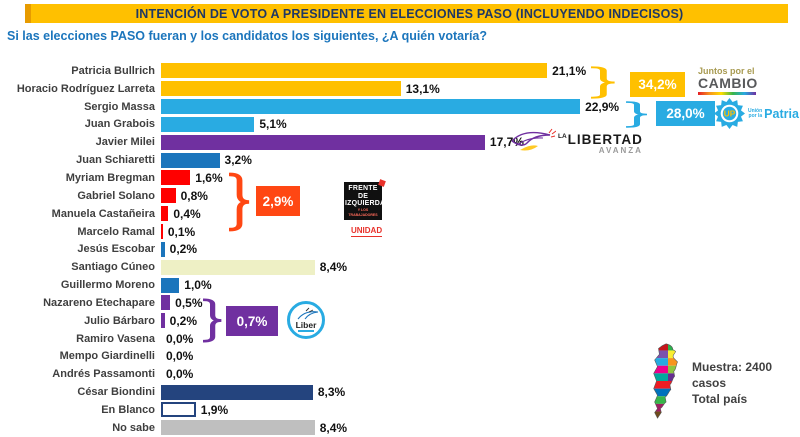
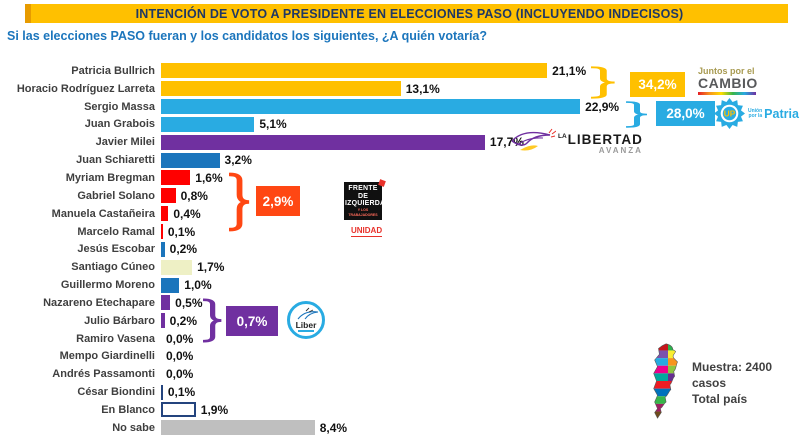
Santiago Cúneo: 8,4% -> 1,7%
César Biondini: 8,3% -> 0,1%
